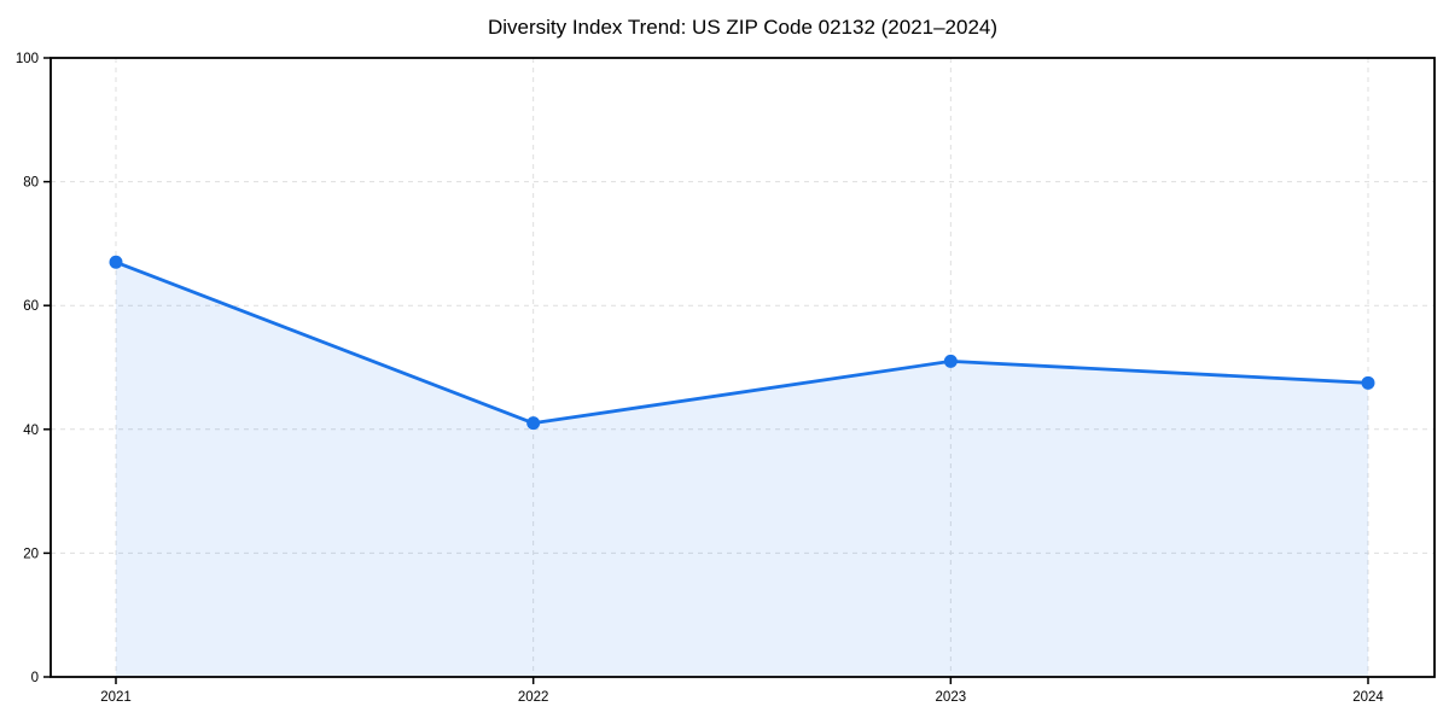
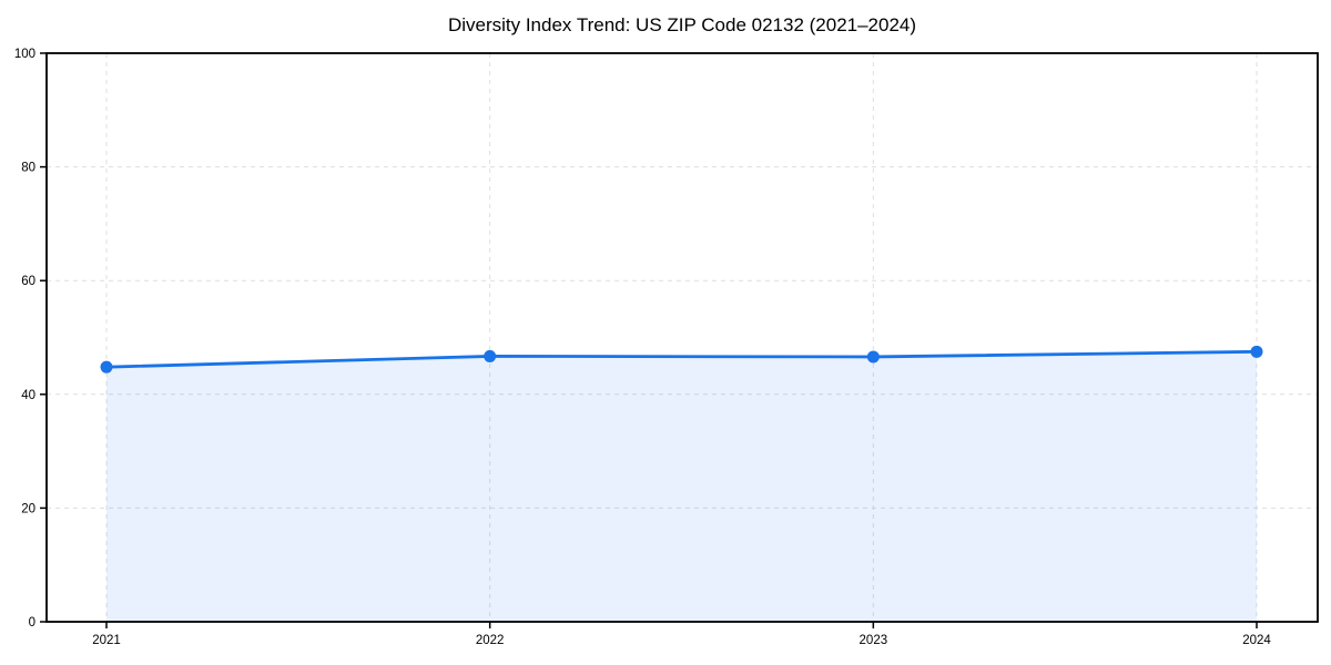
2021: 67 -> 45
2022: 41 -> 47
2023: 51 -> 47
